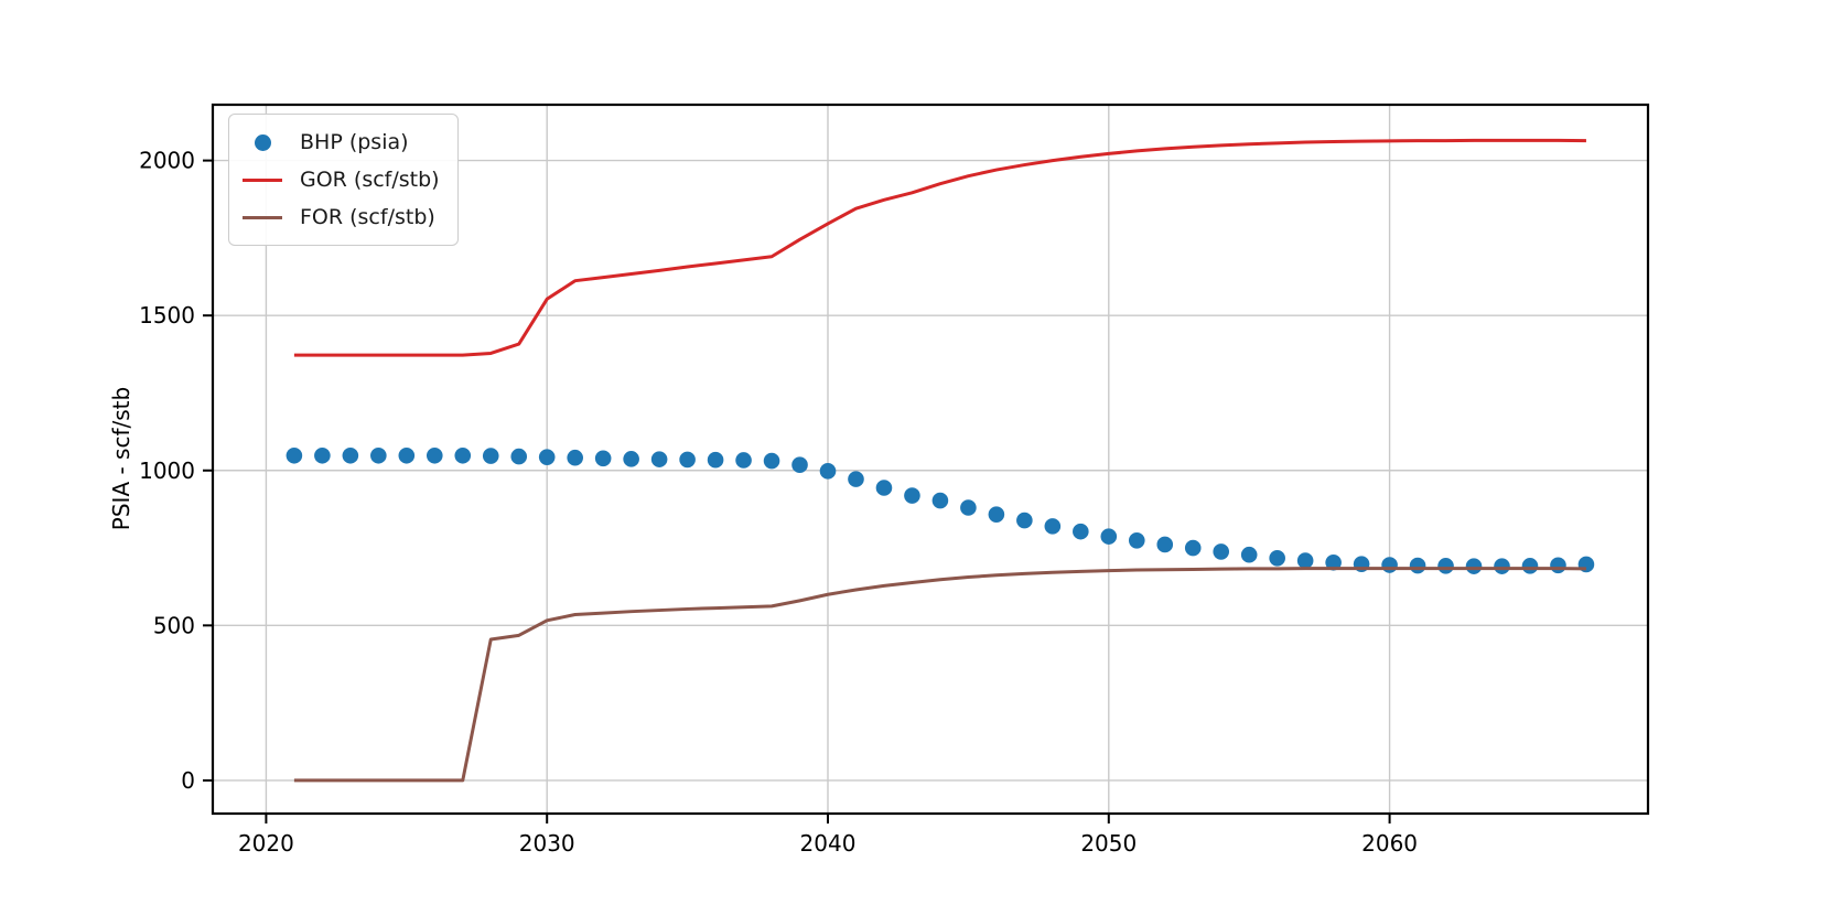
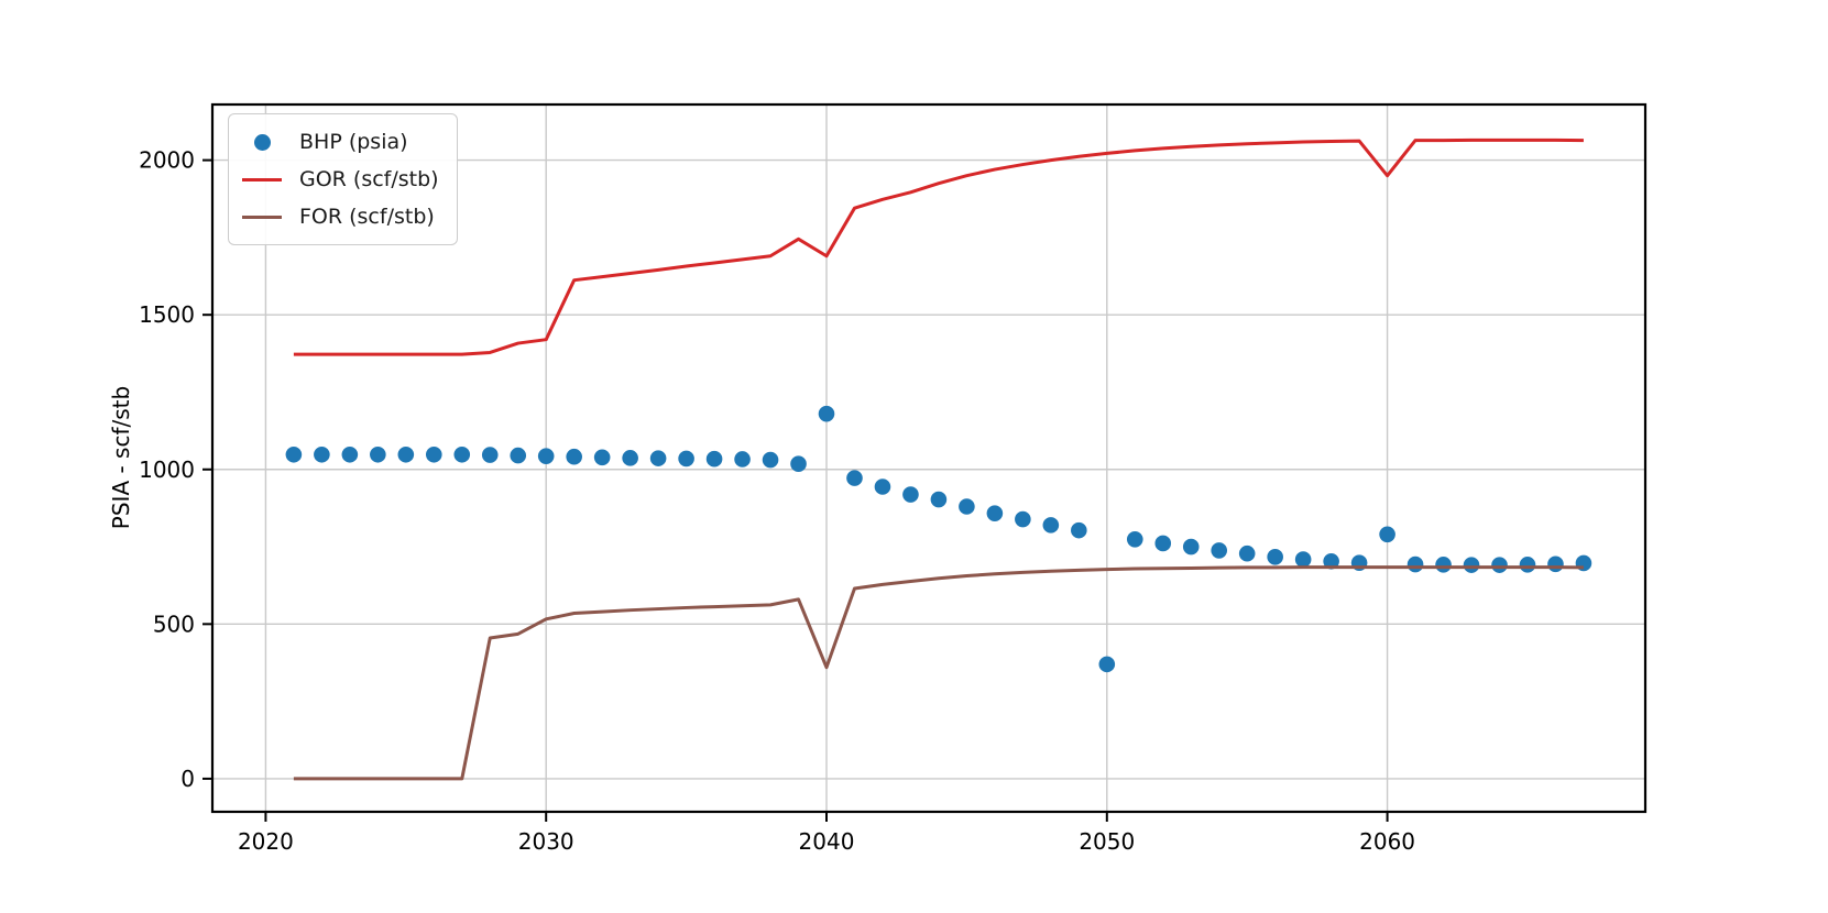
GOR (scf/stb)/2030: 1550 -> 1420
BHP (psia)/2040: 1000 -> 1180
GOR (scf/stb)/2040: 1800 -> 1690
FOR (scf/stb)/2040: 600 -> 360
BHP (psia)/2050: 790 -> 370
BHP (psia)/2060: 700 -> 790
GOR (scf/stb)/2060: 2060 -> 1950
